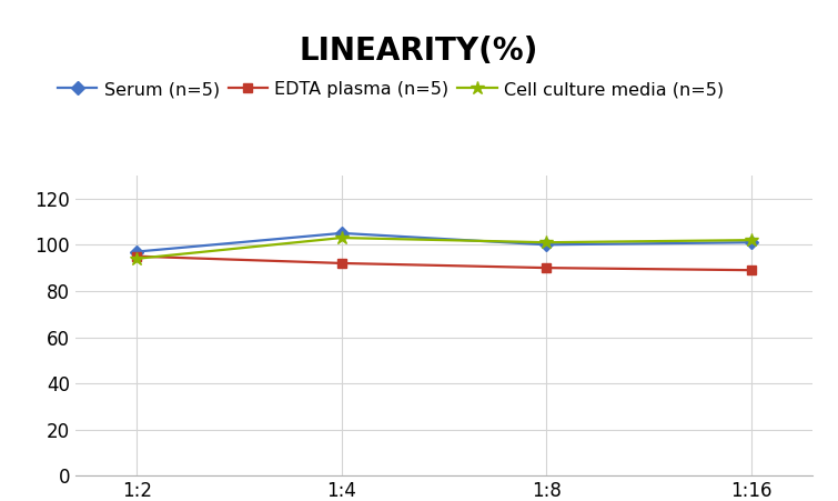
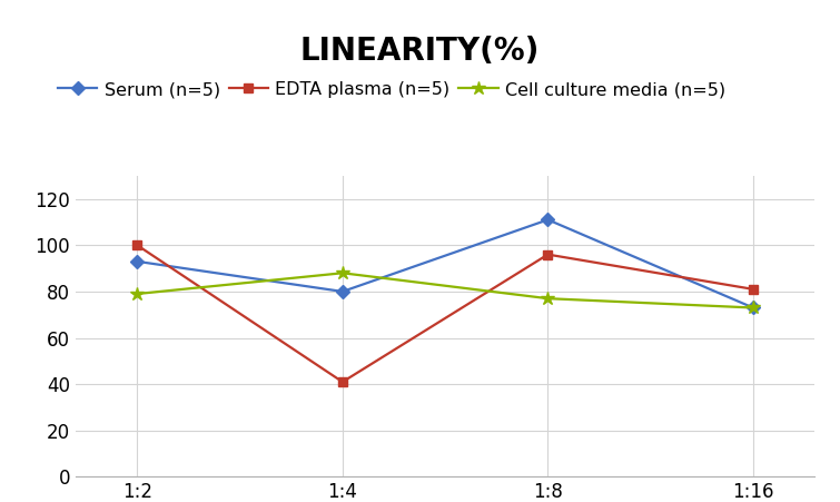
Serum (n=5)/1:2: 97 -> 93
EDTA plasma (n=5)/1:2: 95 -> 100
Cell culture media (n=5)/1:2: 94 -> 79
Serum (n=5)/1:4: 105 -> 80
EDTA plasma (n=5)/1:4: 92 -> 41
Cell culture media (n=5)/1:4: 103 -> 88
Serum (n=5)/1:8: 100 -> 111
EDTA plasma (n=5)/1:8: 90 -> 96
Cell culture media (n=5)/1:8: 101 -> 77
Serum (n=5)/1:16: 101 -> 73
EDTA plasma (n=5)/1:16: 89 -> 81
Cell culture media (n=5)/1:16: 102 -> 73
